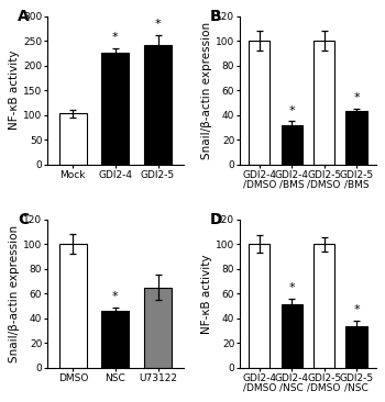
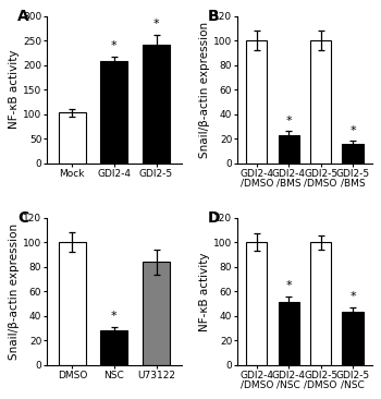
GDI2-4: 225 -> 208
GDI2-4 /BMS: 32 -> 23
GDI2-5 /BMS: 43 -> 16
NSC: 46 -> 28
U73122: 65 -> 84
GDI2-5 /NSC: 34 -> 43
